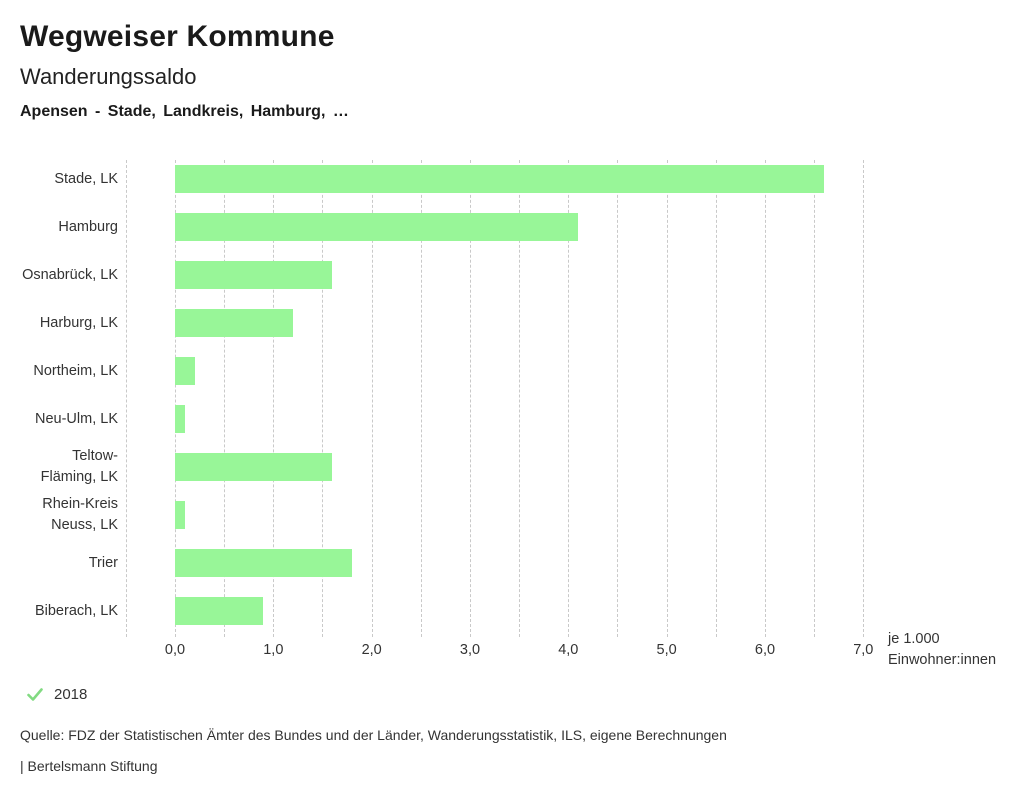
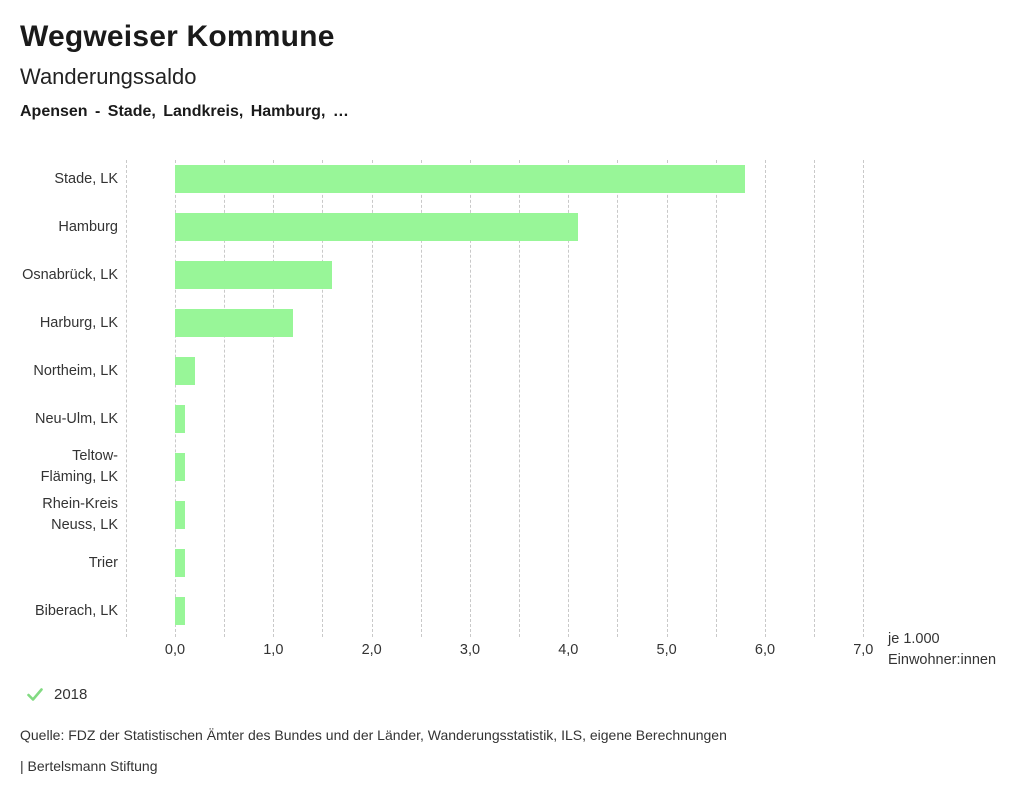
Stade, LK: 6,6 -> 5,8
Teltow-Fläming, LK: 1,6 -> 0,1
Trier: 1,8 -> 0,1
Biberach, LK: 0,9 -> 0,1
